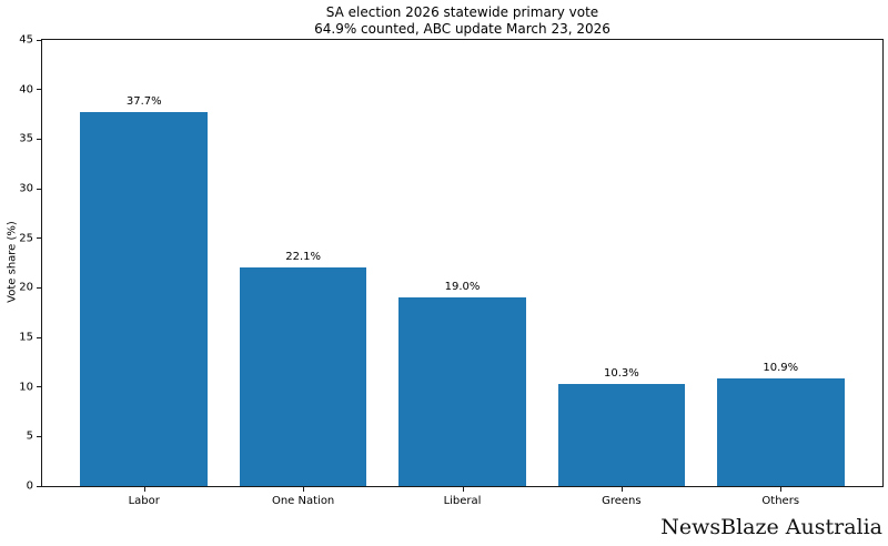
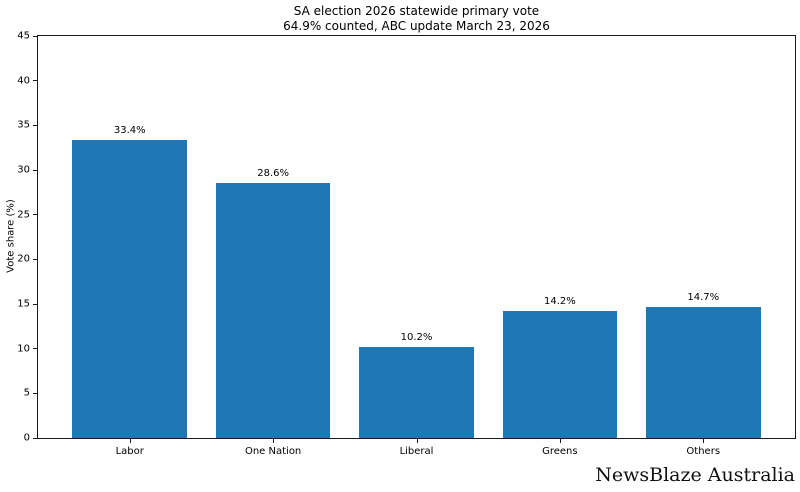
Labor: 37.7% -> 33.4%
One Nation: 22.1% -> 28.6%
Liberal: 19.0% -> 10.2%
Greens: 10.3% -> 14.2%
Others: 10.9% -> 14.7%
